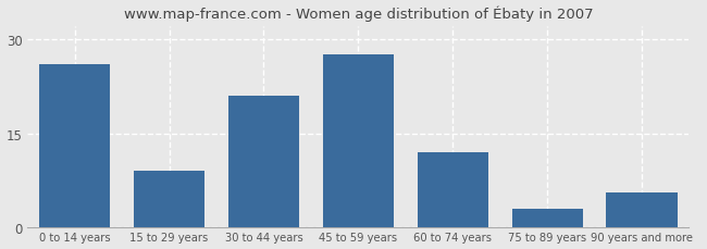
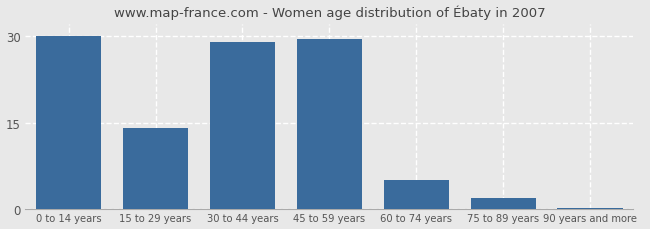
0 to 14 years: 26.0 -> 30.0
15 to 29 years: 9.0 -> 14.0
30 to 44 years: 21.0 -> 29.0
45 to 59 years: 27.6 -> 29.5
60 to 74 years: 12.0 -> 5.0
75 to 89 years: 3.0 -> 2.0
90 years and more: 5.6 -> 0.3
